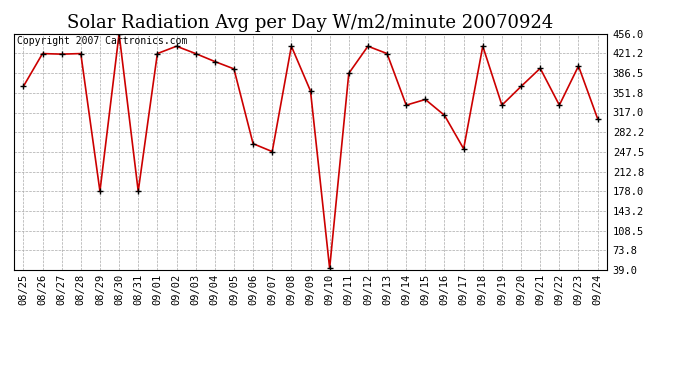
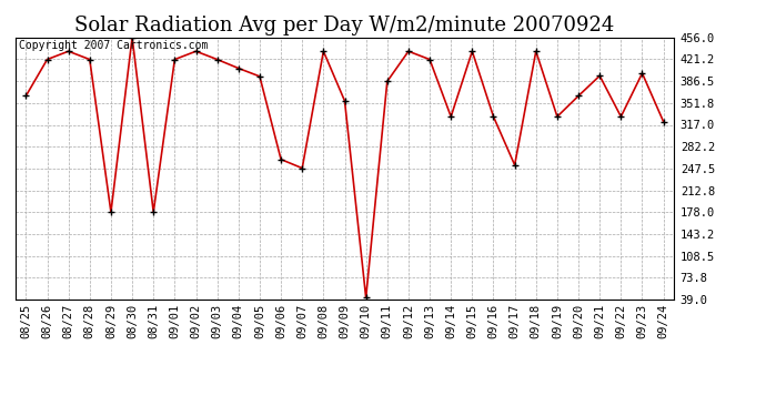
08/27: 420 -> 434
09/15: 340 -> 434
09/16: 312 -> 330
09/24: 306 -> 322
